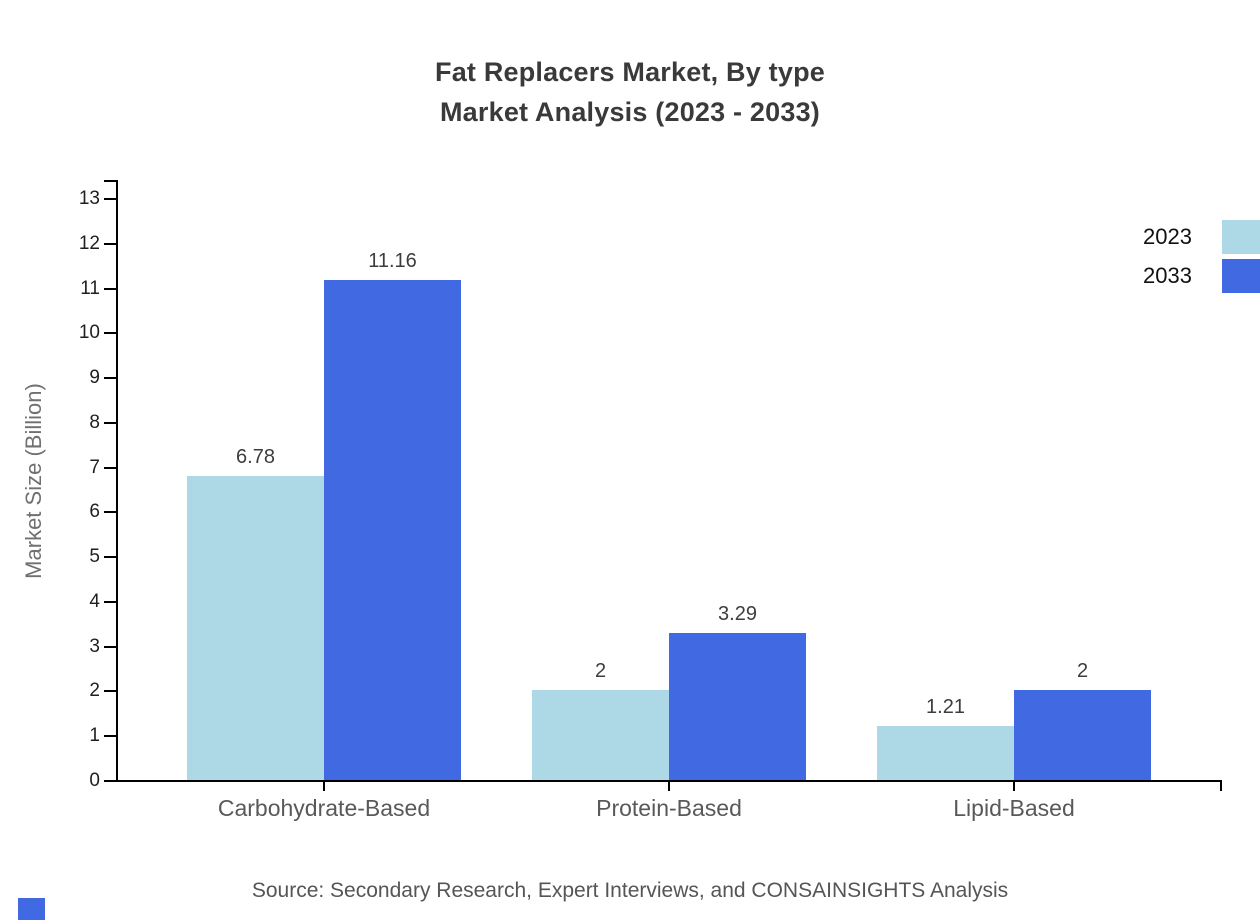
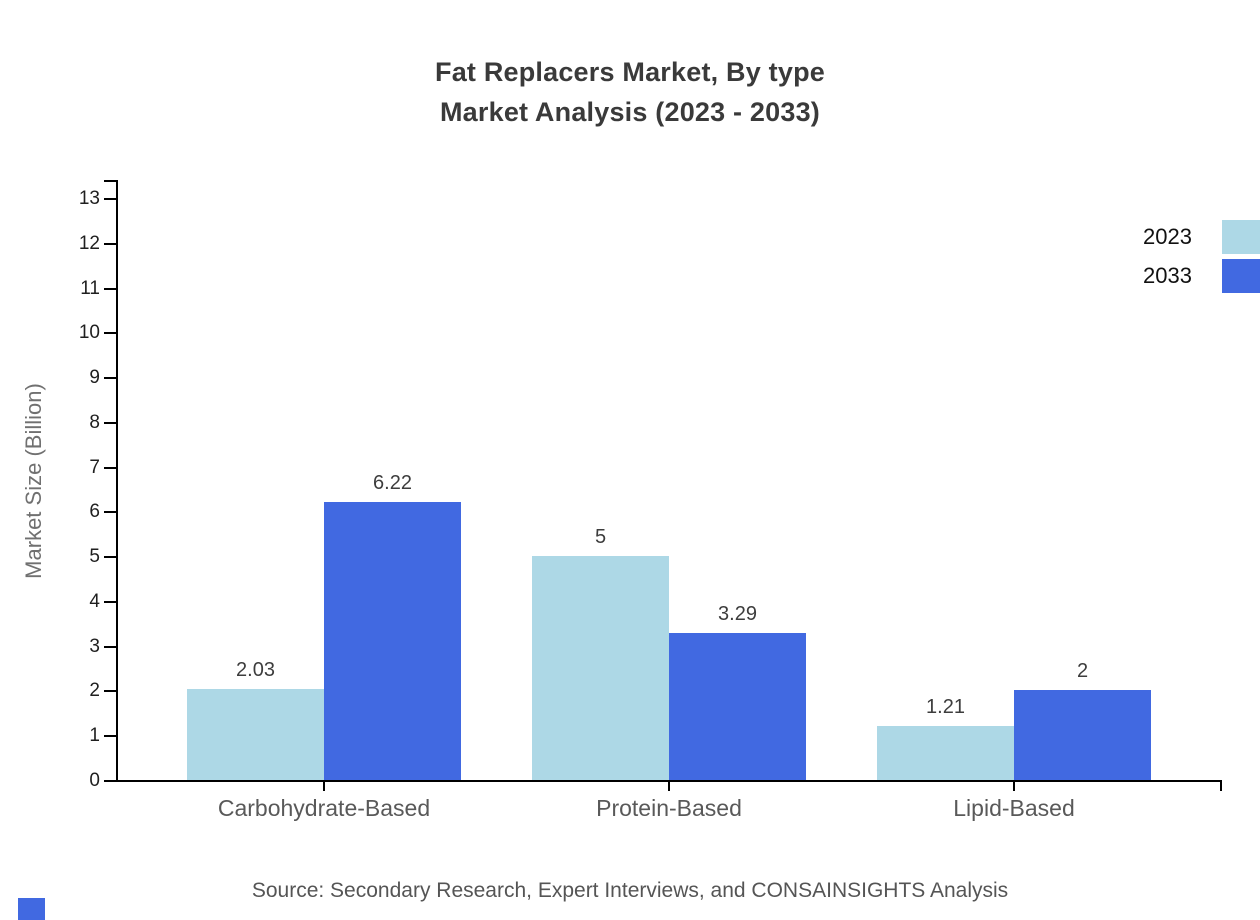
2023/Carbohydrate-Based: 6.78 -> 2.03
2033/Carbohydrate-Based: 11.16 -> 6.22
2023/Protein-Based: 2 -> 5
